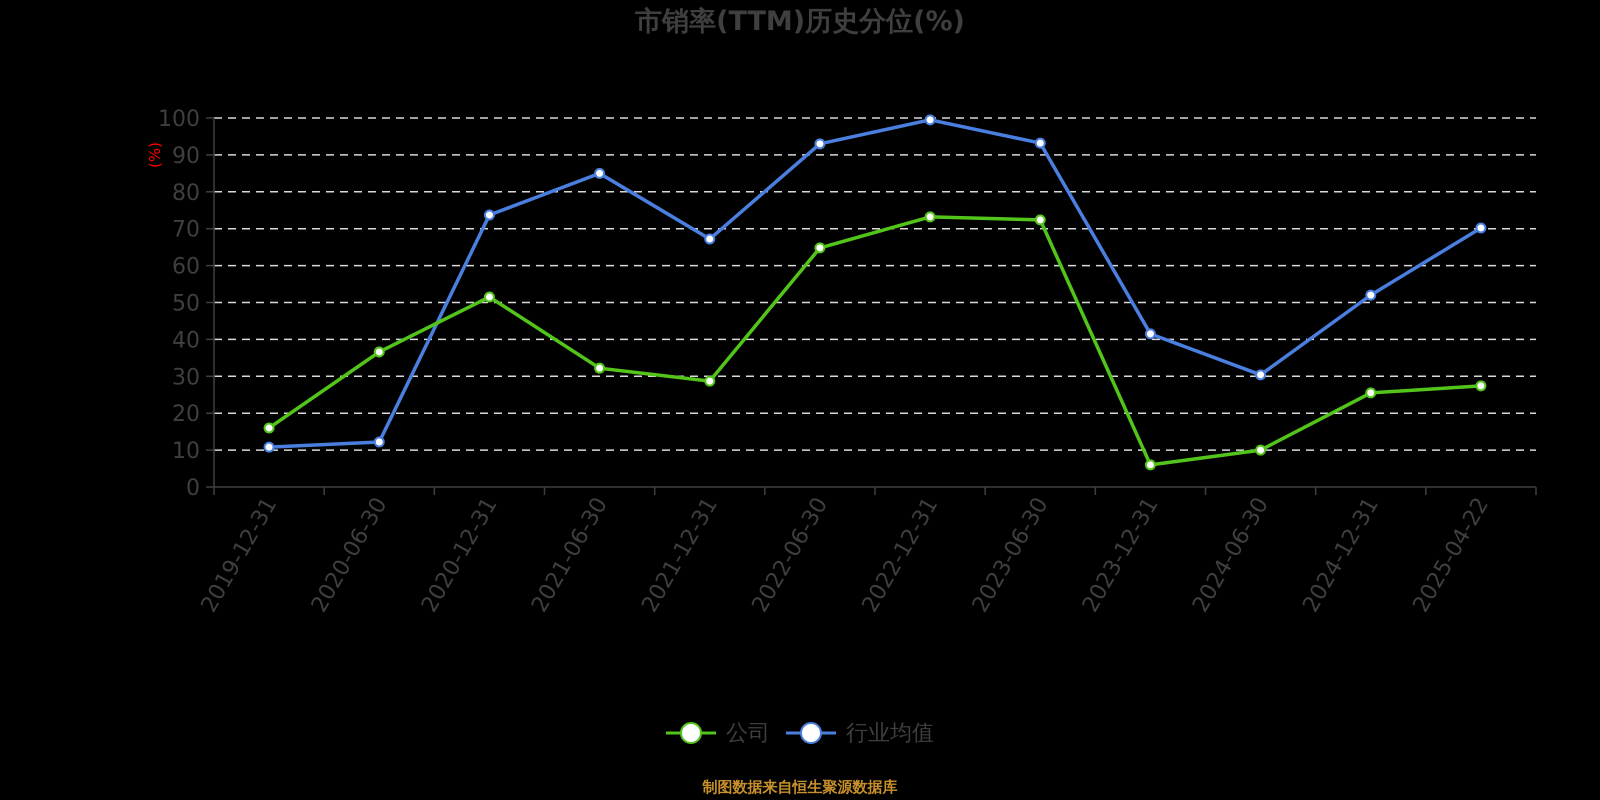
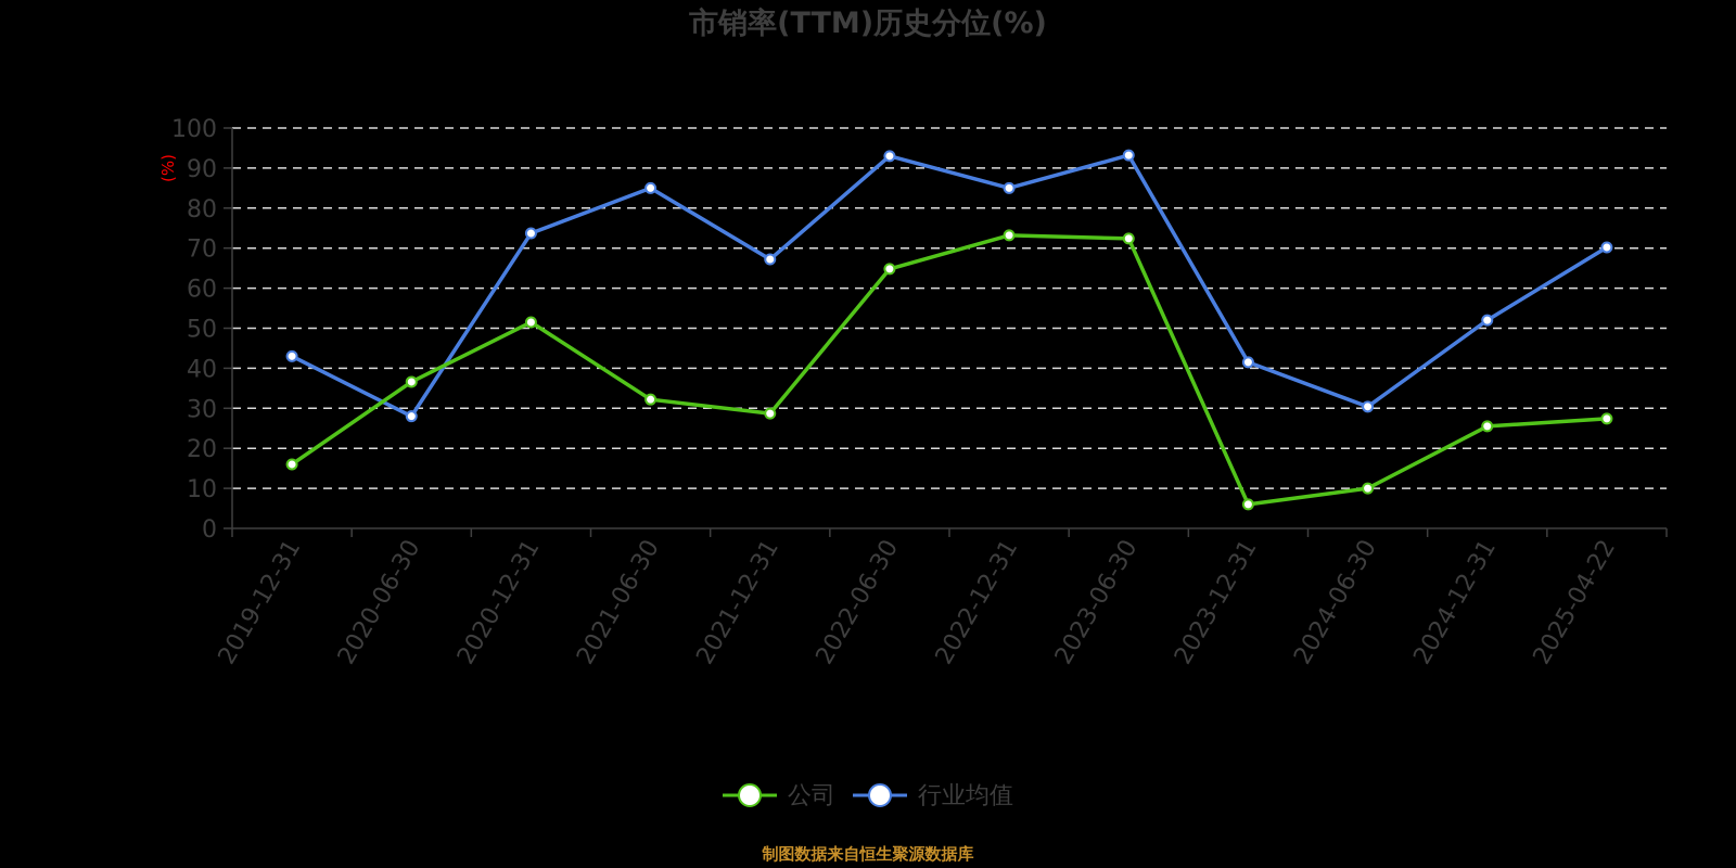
行业均值/2019-12-31: 11 -> 43
行业均值/2020-06-30: 12 -> 28
行业均值/2022-12-31: 100 -> 85
